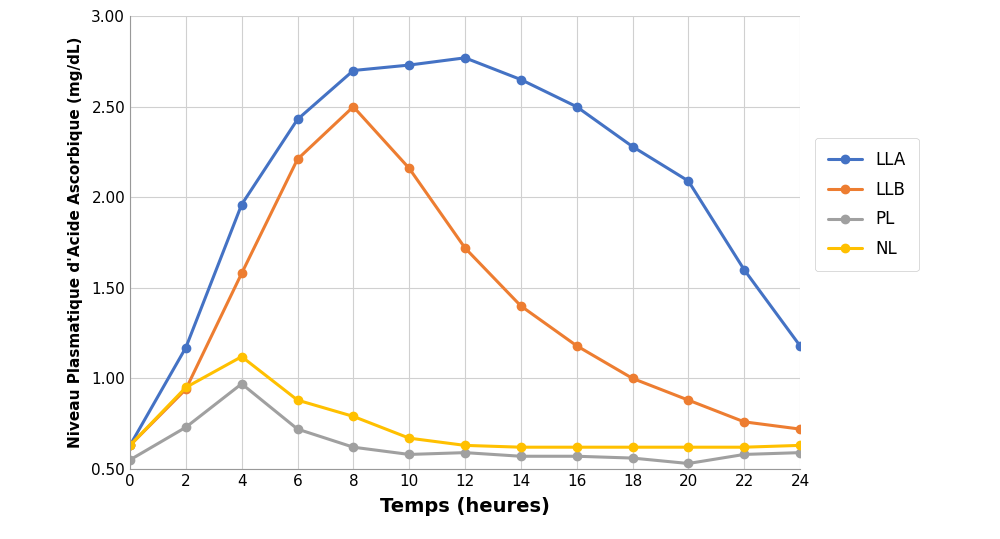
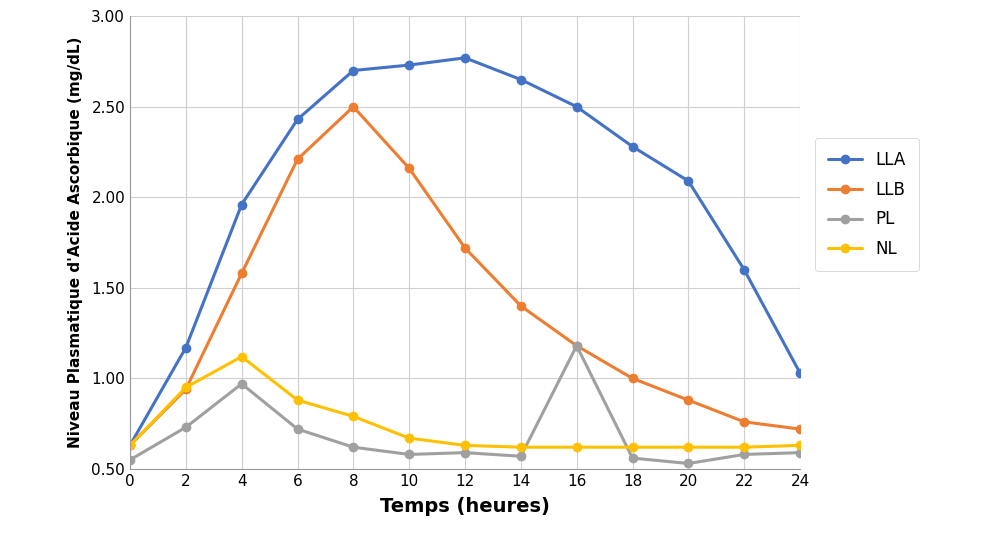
PL/16: 0.57 -> 1.18
LLA/24: 1.18 -> 1.03
